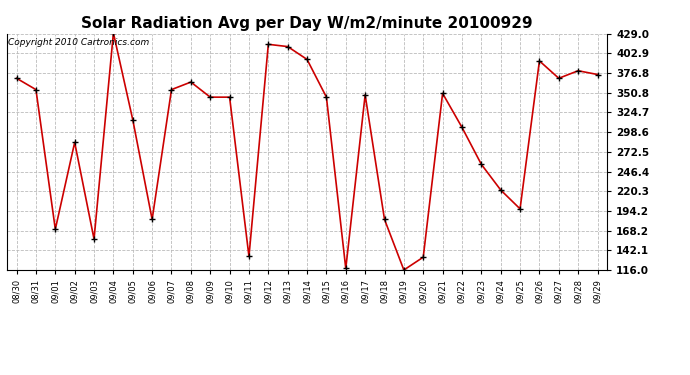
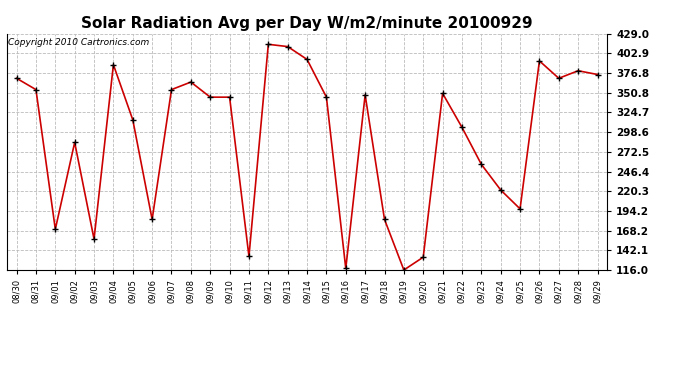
09/04: 430 -> 388
